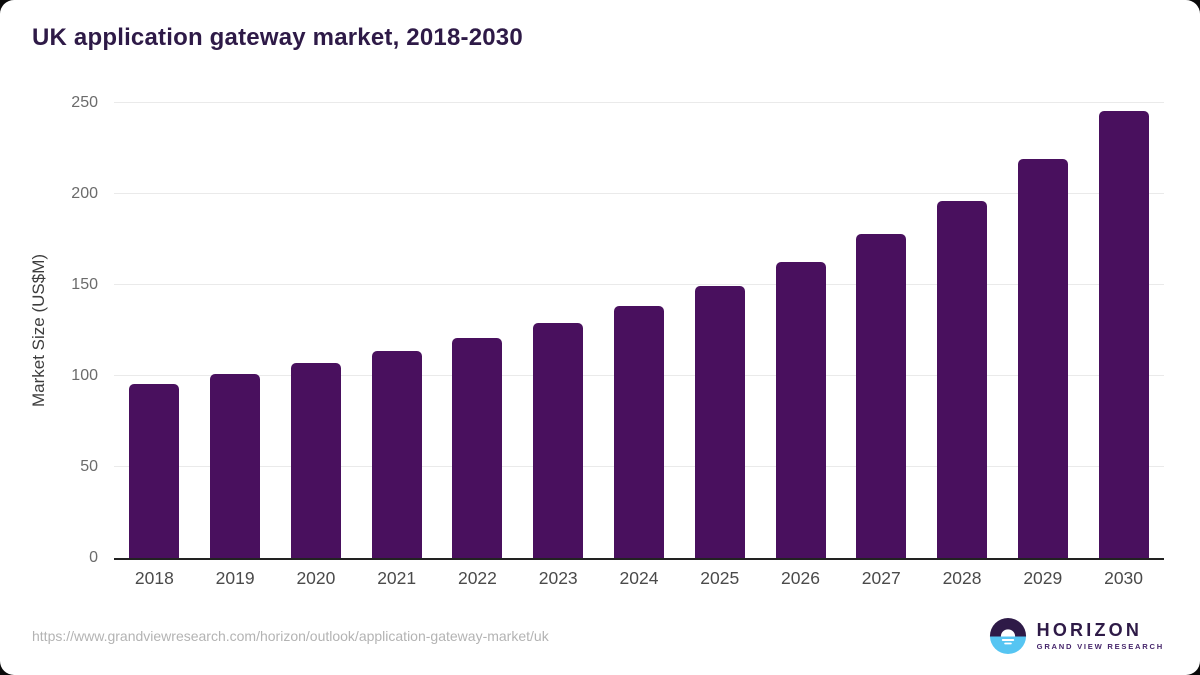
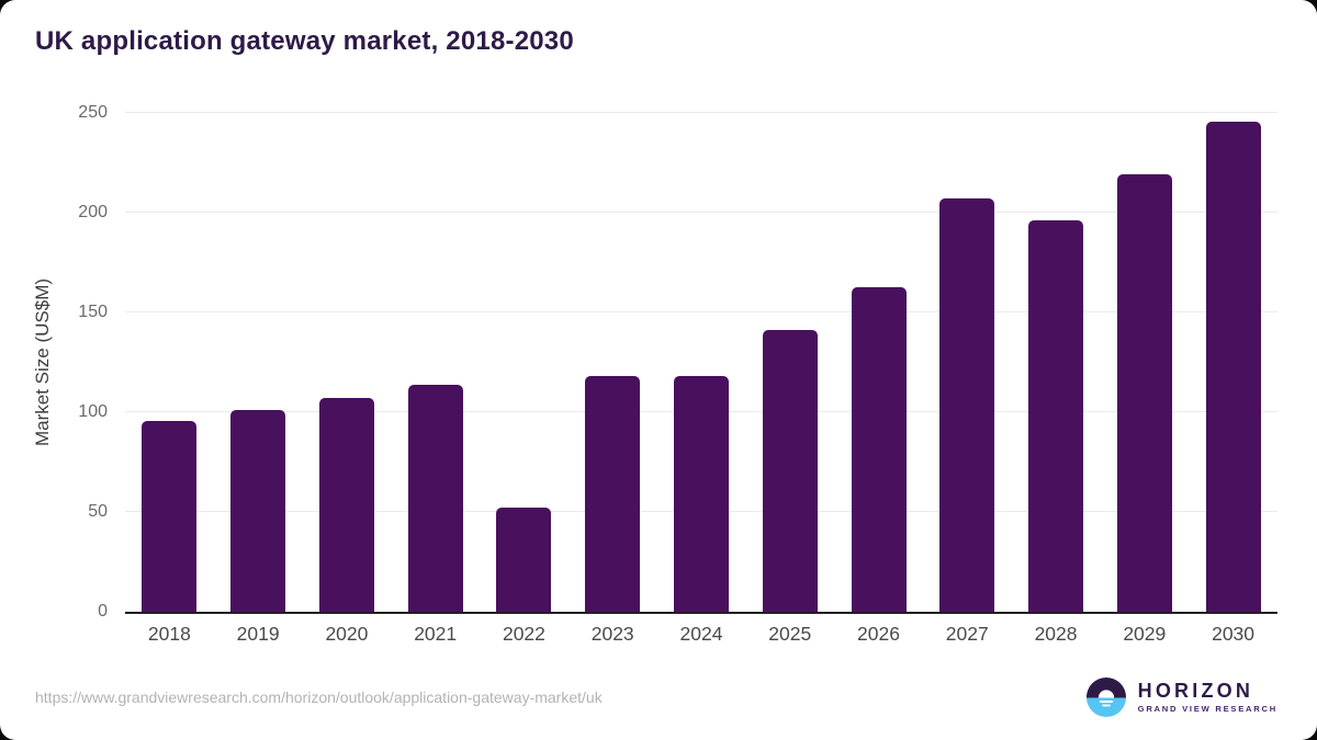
2022: 121 -> 52
2023: 129 -> 118
2024: 139 -> 118
2025: 150 -> 141
2027: 178 -> 207
